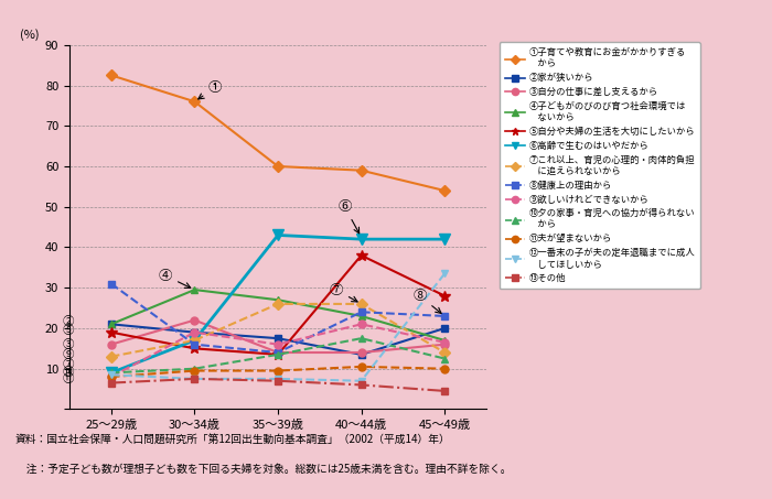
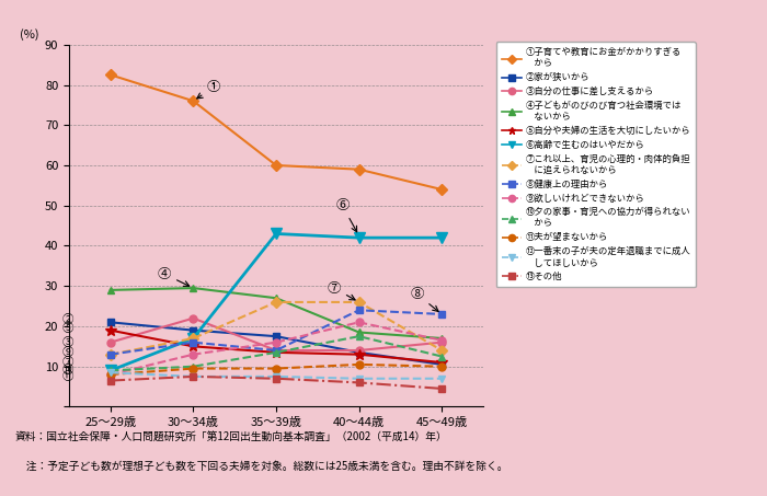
④子どもがのびのび育つ社会環境では ないから/25～29歳: 21.0 -> 29.0
⑧健康上の理由から/25～29歳: 31 -> 13
⑨欲しいけれどできないから/30～34歳: 19.0 -> 13.0
④子どもがのびのび育つ社会環境では ないから/40～44歳: 23.0 -> 18.5
⑤自分や夫婦の生活を大切にしたいから/40～44歳: 38.0 -> 13.0
②家が狭いから/45～49歳: 20.0 -> 10.5
⑤自分や夫婦の生活を大切にしたいから/45～49歳: 28.0 -> 11.0
⑫一番末の子が夫の定年退職までに成人 してほしいから/45～49歳: 33.5 -> 7.0
